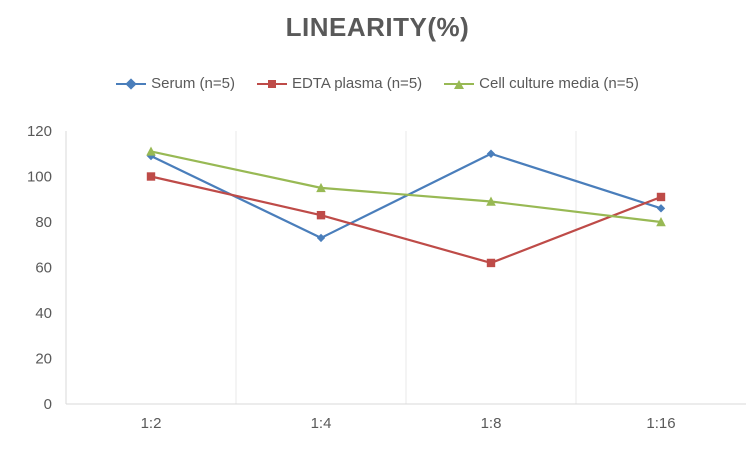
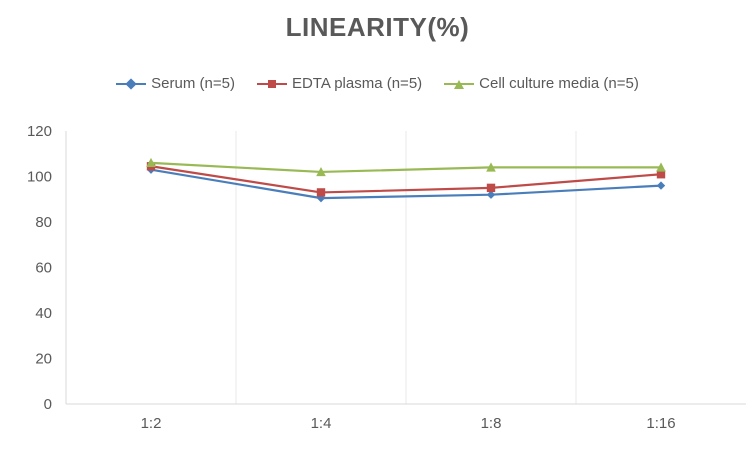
Serum (n=5)/1:2: 109 -> 103
EDTA plasma (n=5)/1:2: 100 -> 104
Cell culture media (n=5)/1:2: 111 -> 106
Serum (n=5)/1:4: 73 -> 90
EDTA plasma (n=5)/1:4: 83 -> 93
Cell culture media (n=5)/1:4: 95 -> 102
Serum (n=5)/1:8: 110 -> 92
EDTA plasma (n=5)/1:8: 62 -> 95
Cell culture media (n=5)/1:8: 89 -> 104
Serum (n=5)/1:16: 86 -> 96
EDTA plasma (n=5)/1:16: 91 -> 101
Cell culture media (n=5)/1:16: 80 -> 104
